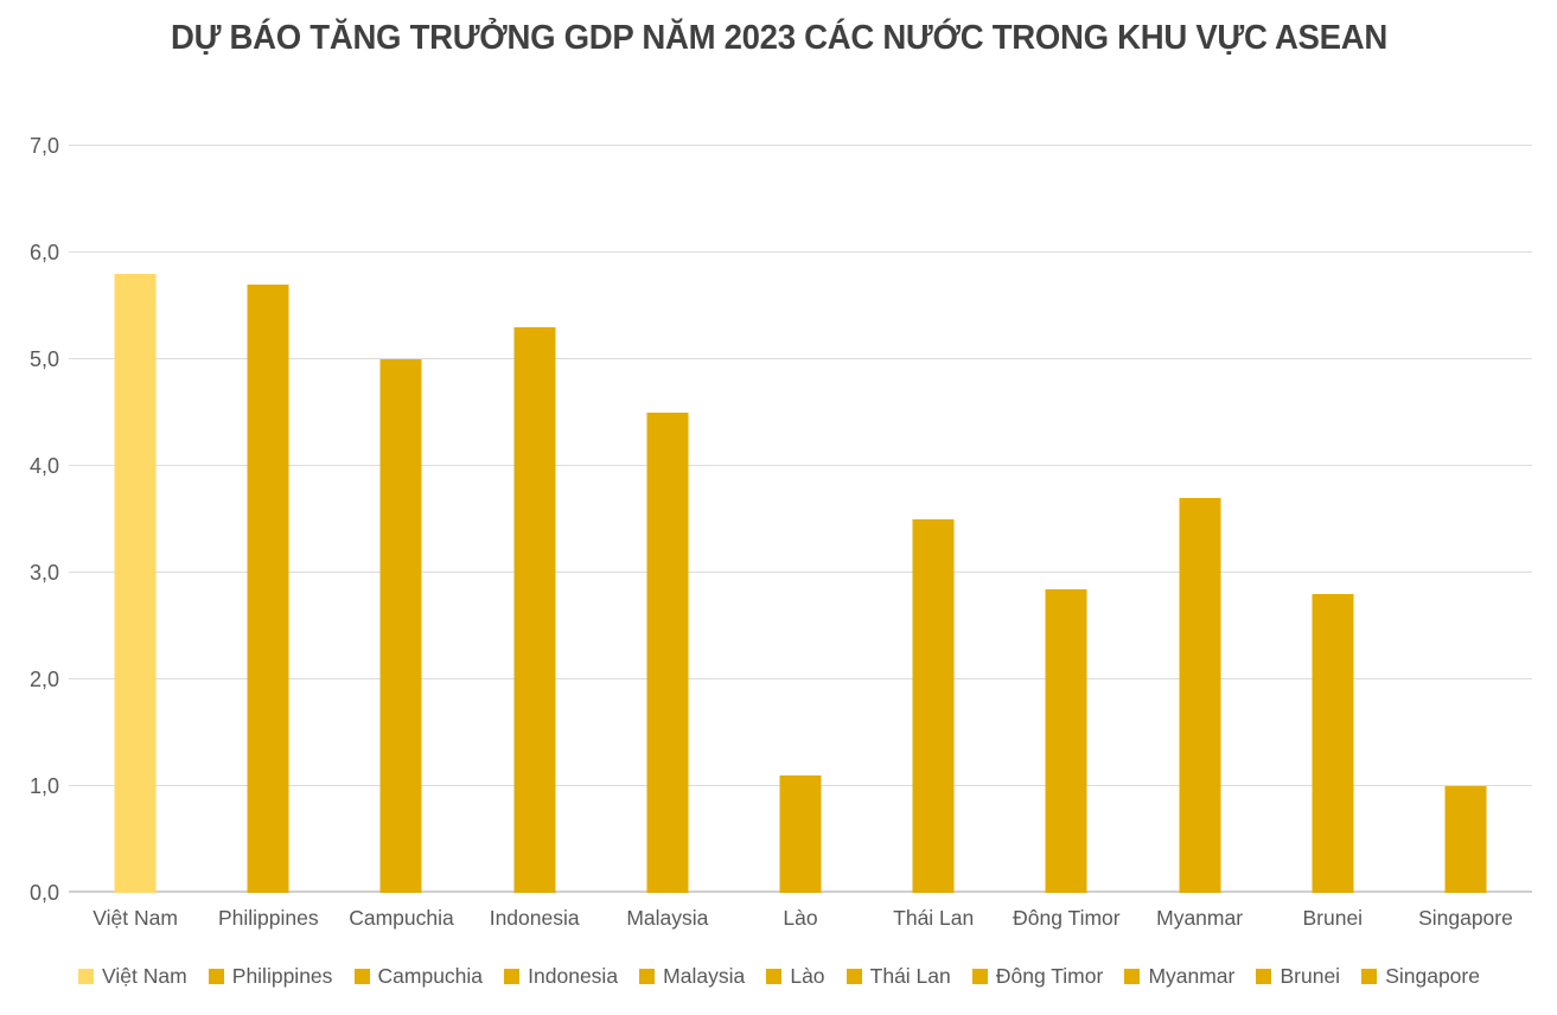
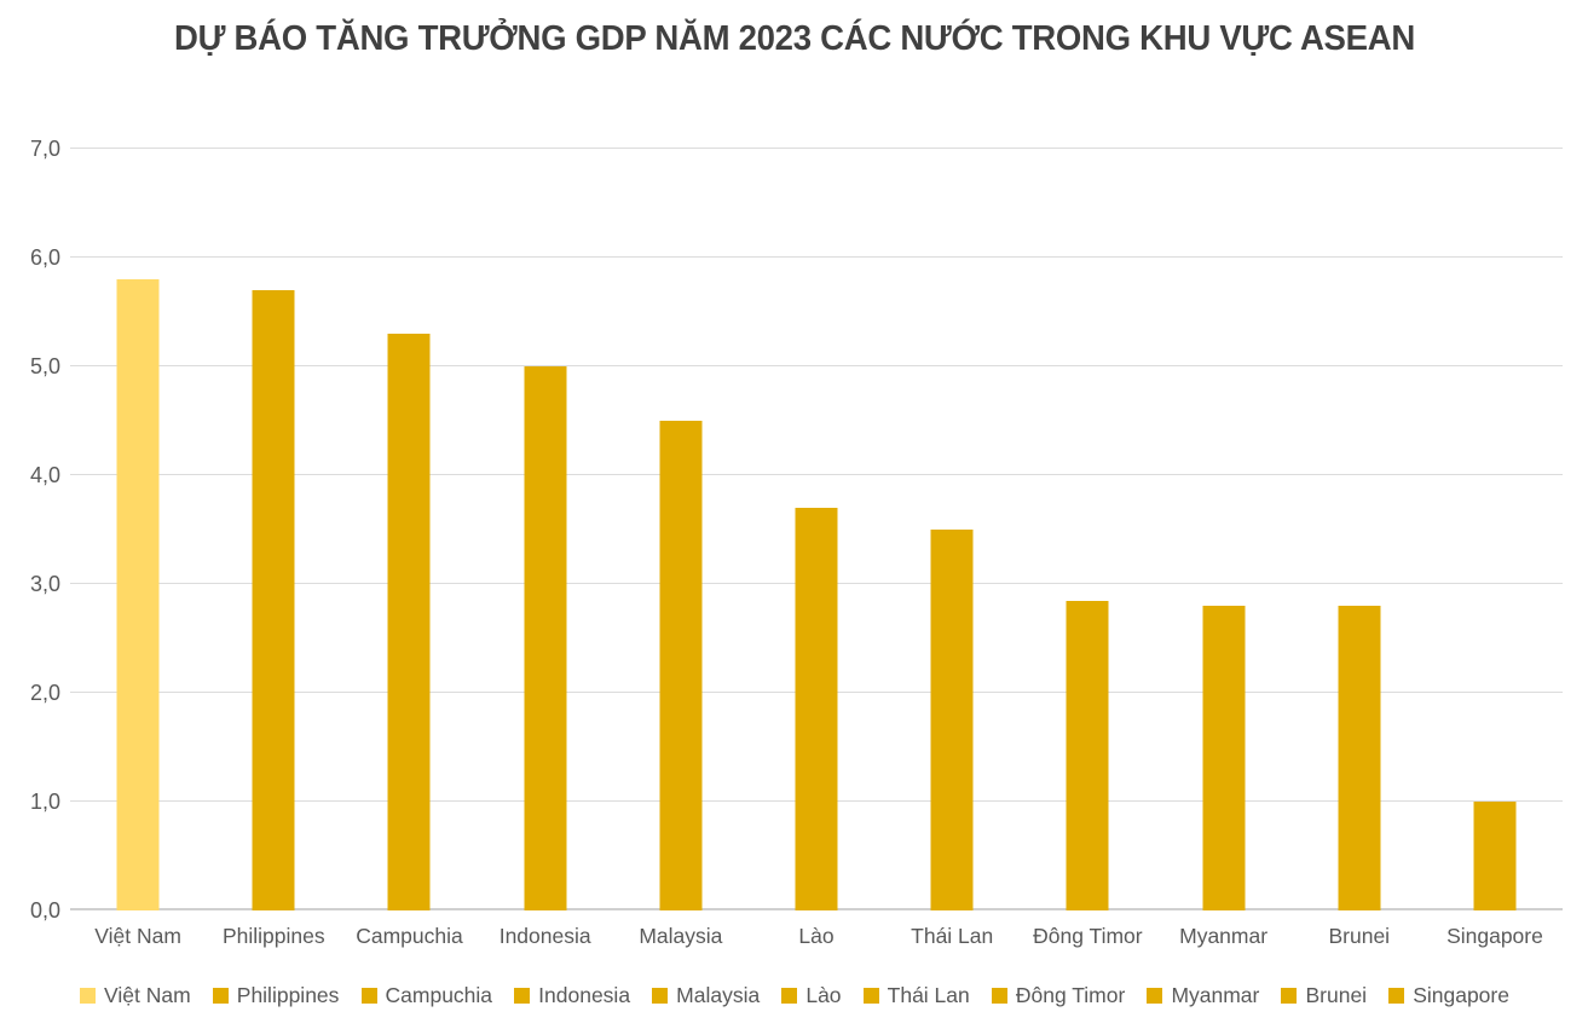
Campuchia: 5,0 -> 5,3
Indonesia: 5,3 -> 5,0
Lào: 1,1 -> 3,7
Myanmar: 3,7 -> 2,8
